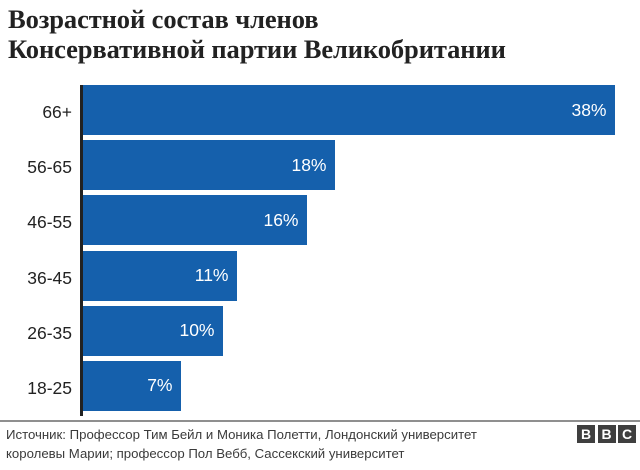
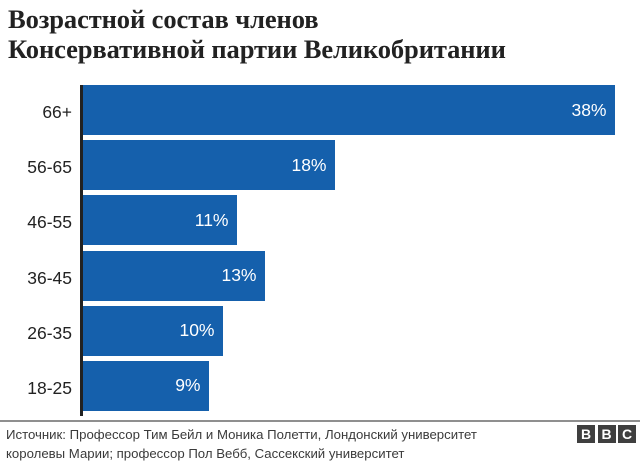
46-55: 16% -> 11%
36-45: 11% -> 13%
18-25: 7% -> 9%
